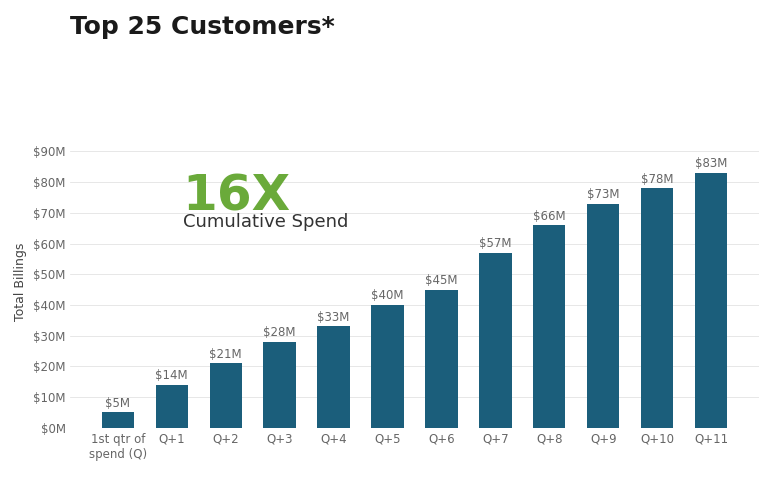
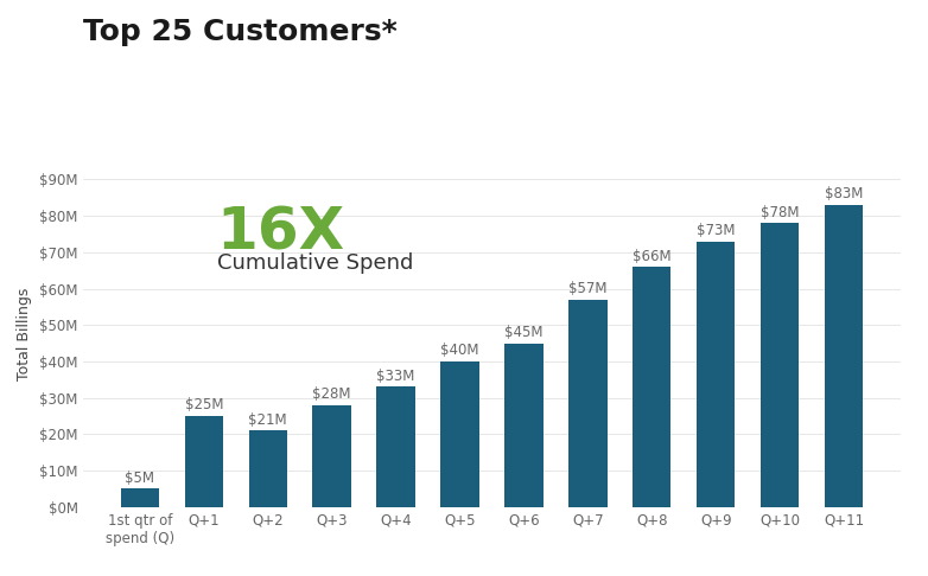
Q+1: $14M -> $25M
